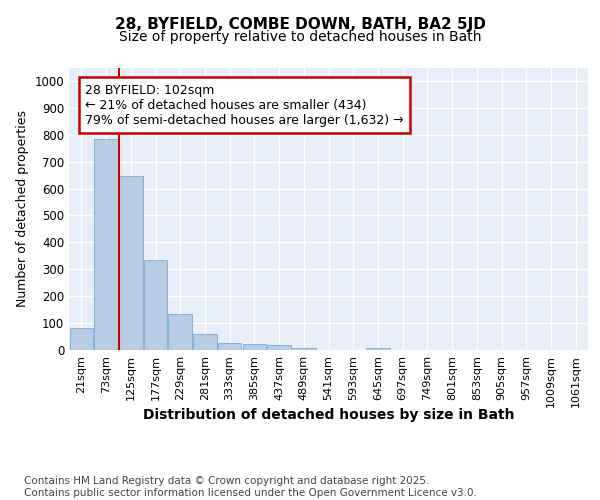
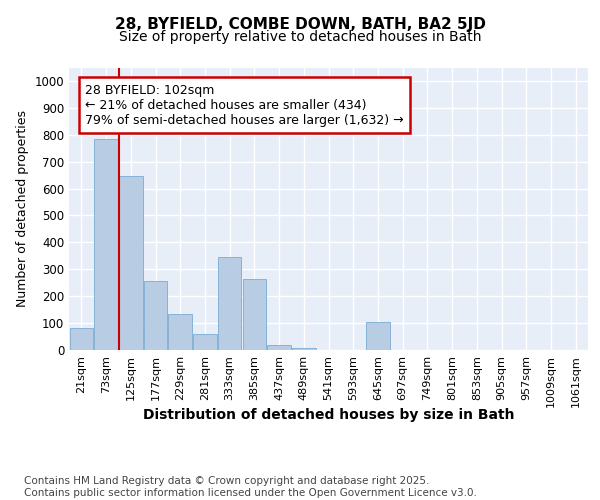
177sqm: 335 -> 255
333sqm: 25 -> 345
385sqm: 22 -> 265
645sqm: 8 -> 105
